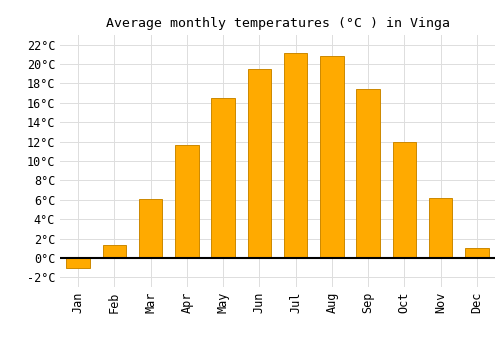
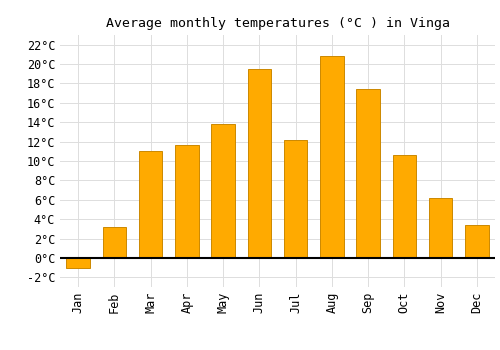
Feb: 1.3°C -> 3.2°C
Mar: 6.1°C -> 11.0°C
May: 16.5°C -> 13.8°C
Jul: 21.1°C -> 12.2°C
Oct: 12.0°C -> 10.6°C
Dec: 1.0°C -> 3.4°C
